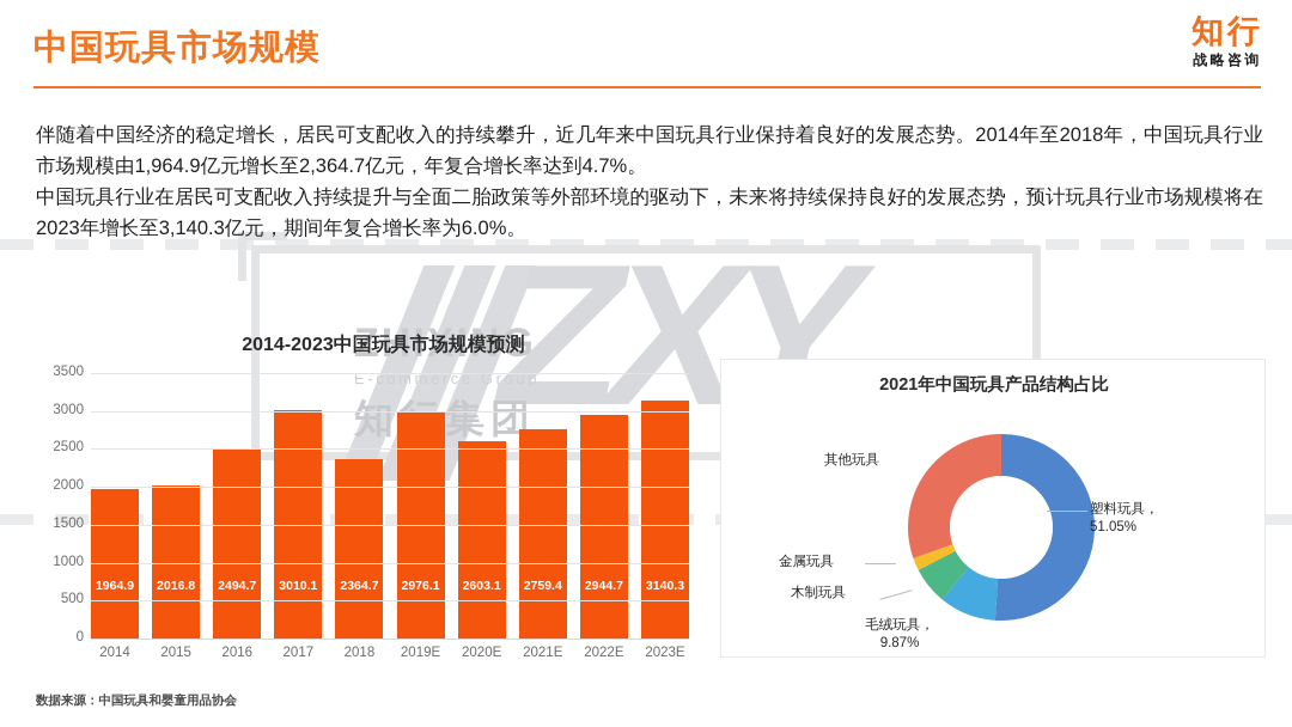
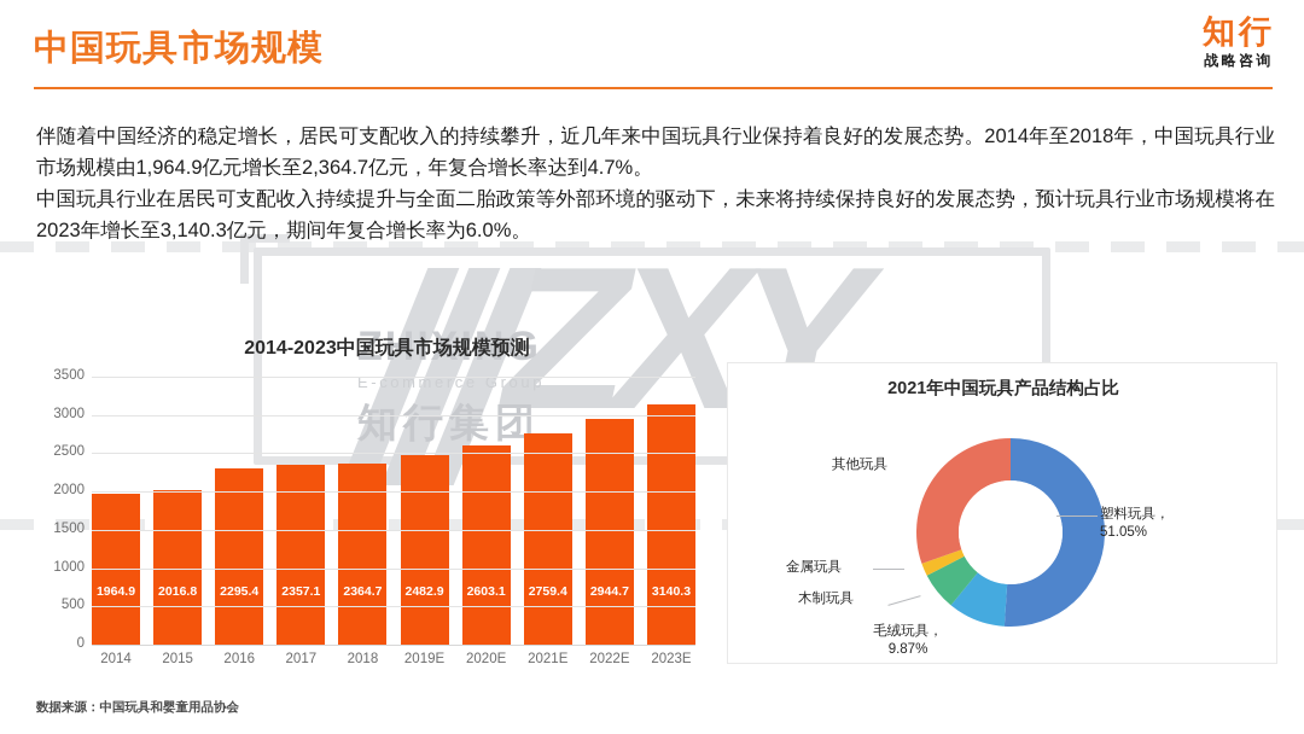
2014-2023中国玩具市场规模预测/2016: 2494.7 -> 2295.4
2014-2023中国玩具市场规模预测/2017: 3010.1 -> 2357.1
2014-2023中国玩具市场规模预测/2019E: 2976.1 -> 2482.9
